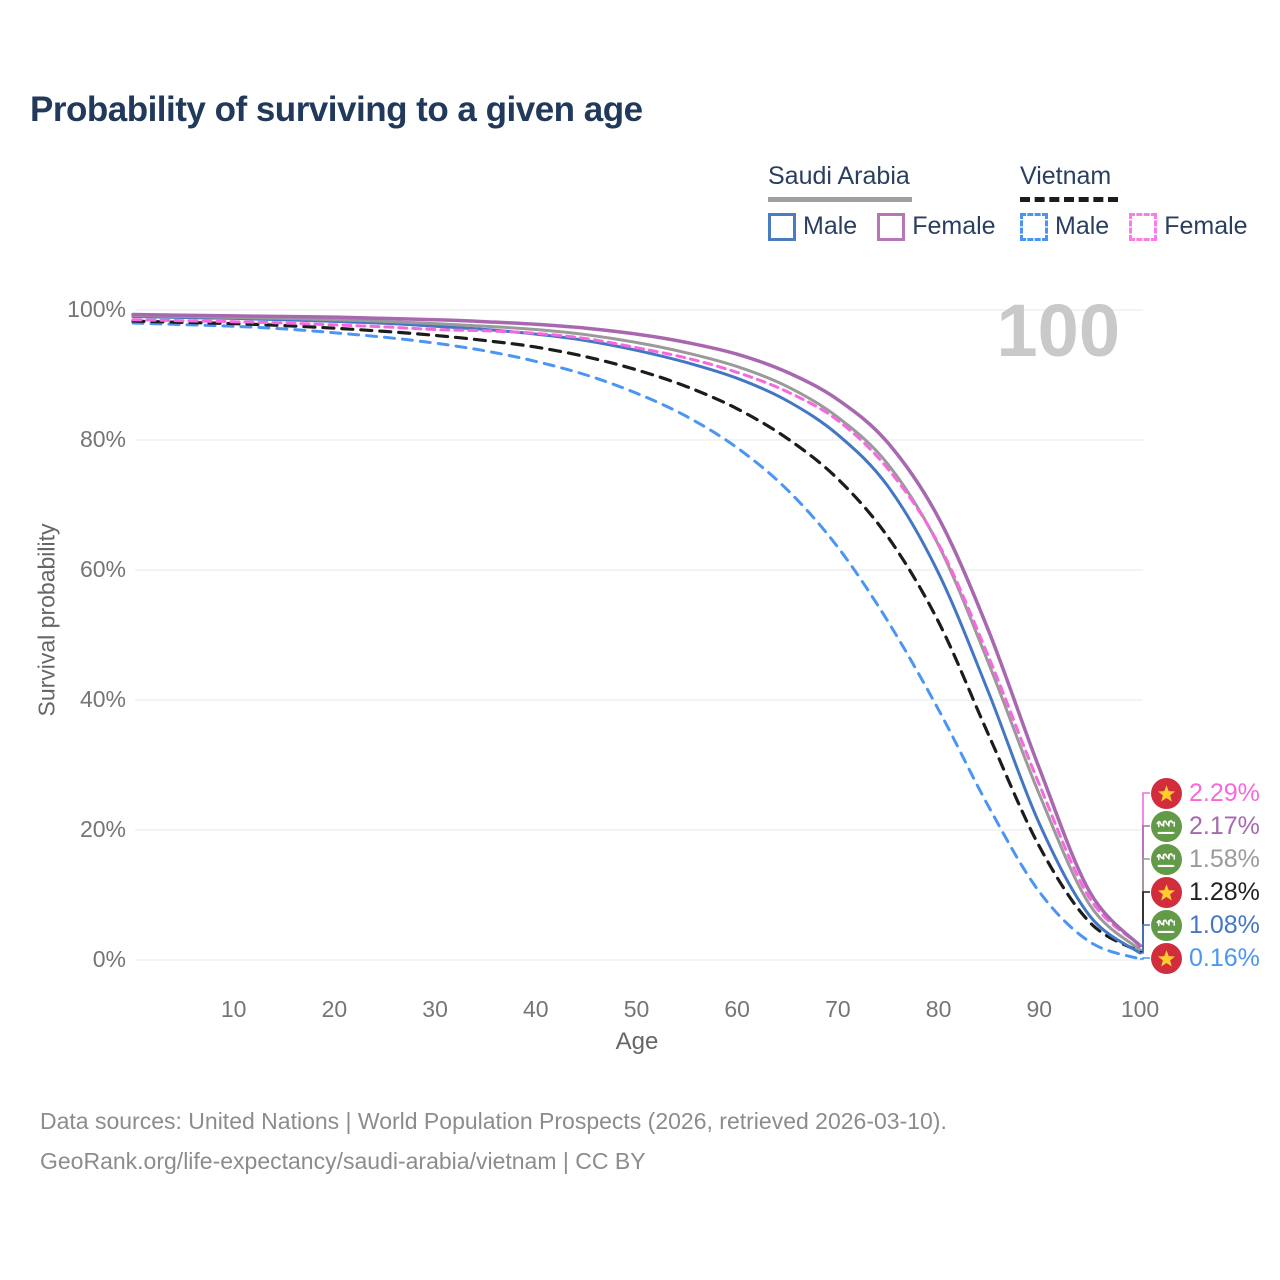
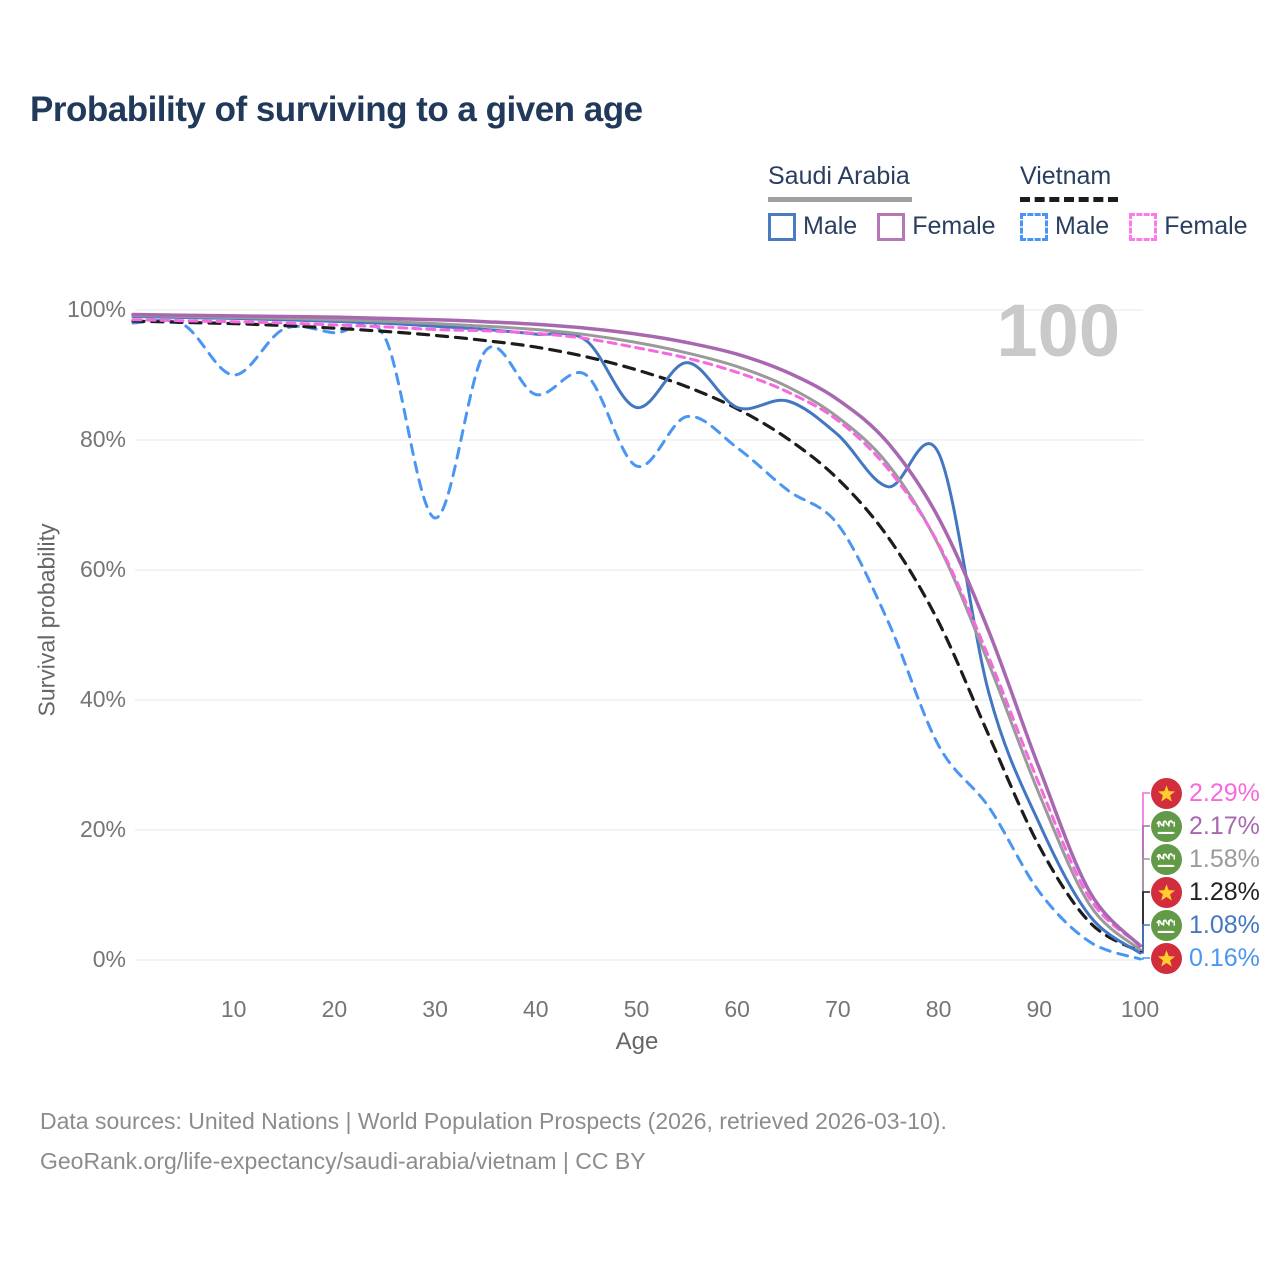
Vietnam Male/10: 98% -> 90%
Vietnam Male/30: 95% -> 68%
Vietnam Male/40: 92% -> 87%
Vietnam Male/50: 87% -> 76%
Saudi Arabia Male/50: 94% -> 85%
Saudi Arabia Male/60: 90% -> 85%
Vietnam Male/70: 64% -> 67%
Vietnam Male/80: 38% -> 33%
Saudi Arabia Male/80: 60% -> 78%
